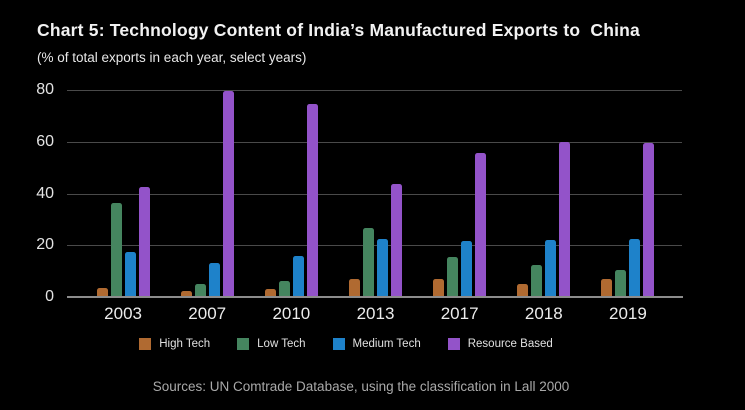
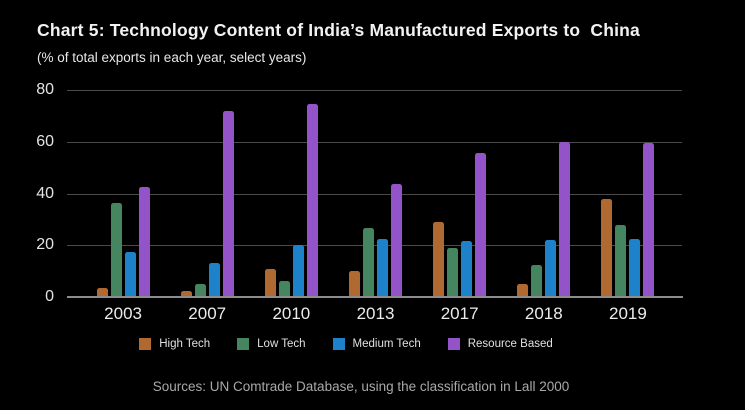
Resource Based/2007: 80 -> 72
High Tech/2010: 3 -> 11
Medium Tech/2010: 16 -> 20
High Tech/2013: 7 -> 10
High Tech/2017: 7 -> 29
Low Tech/2017: 16 -> 19
High Tech/2019: 7 -> 38
Low Tech/2019: 10 -> 28
